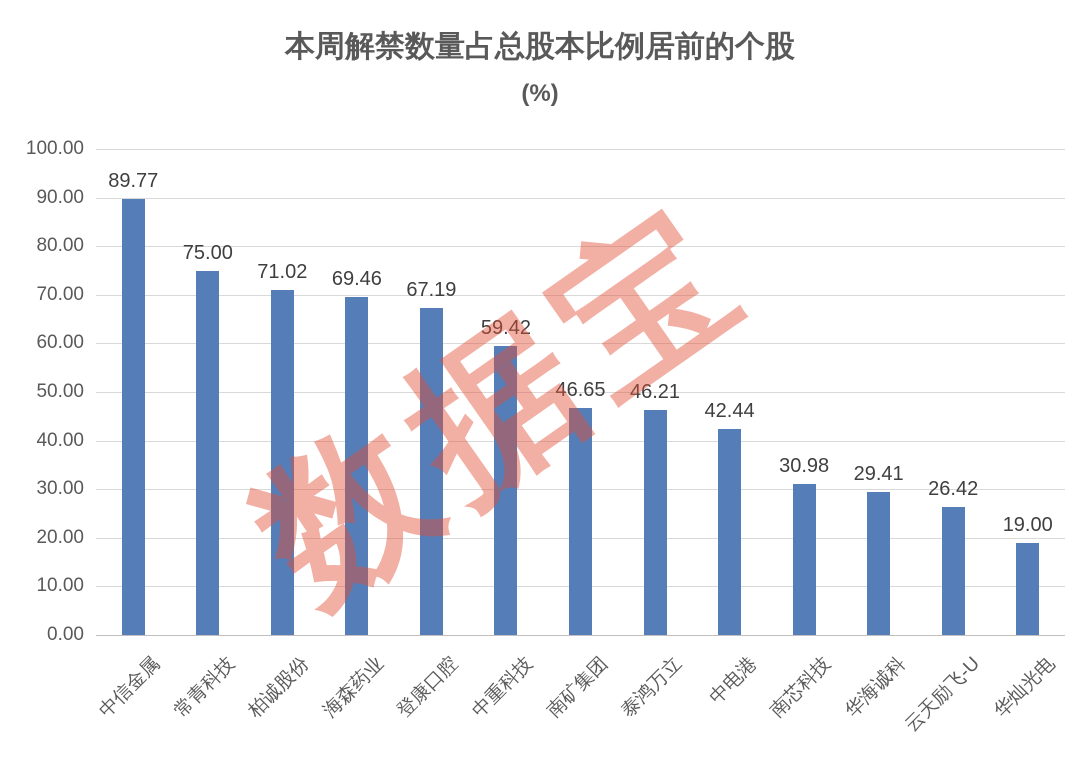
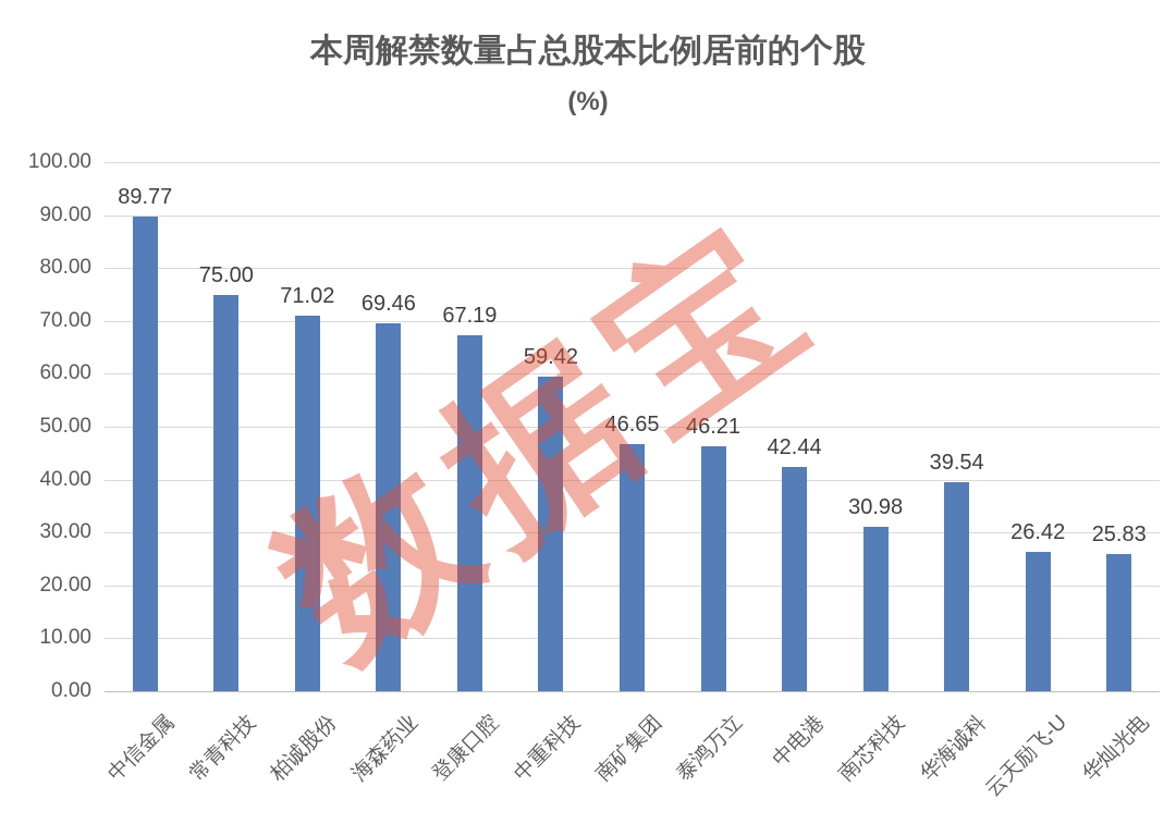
华海诚科: 29.41 -> 39.54
华灿光电: 19.00 -> 25.83
